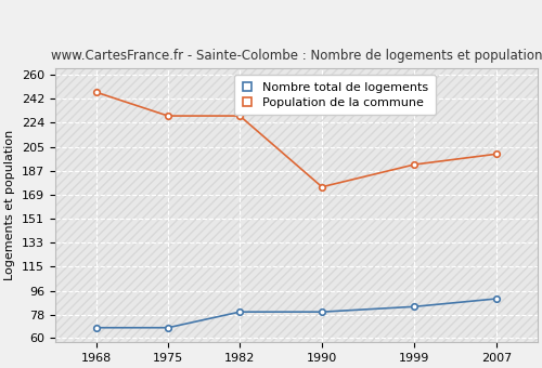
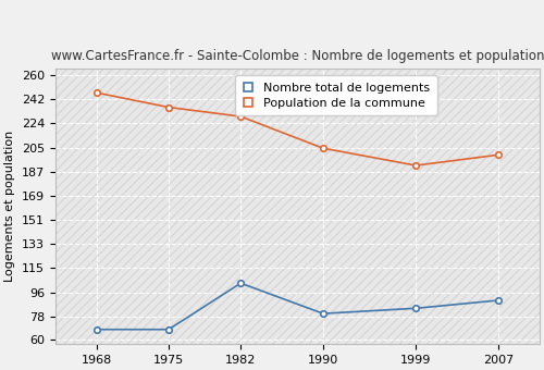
Population de la commune/1975: 229 -> 236
Nombre total de logements/1982: 80 -> 103
Population de la commune/1990: 175 -> 205
